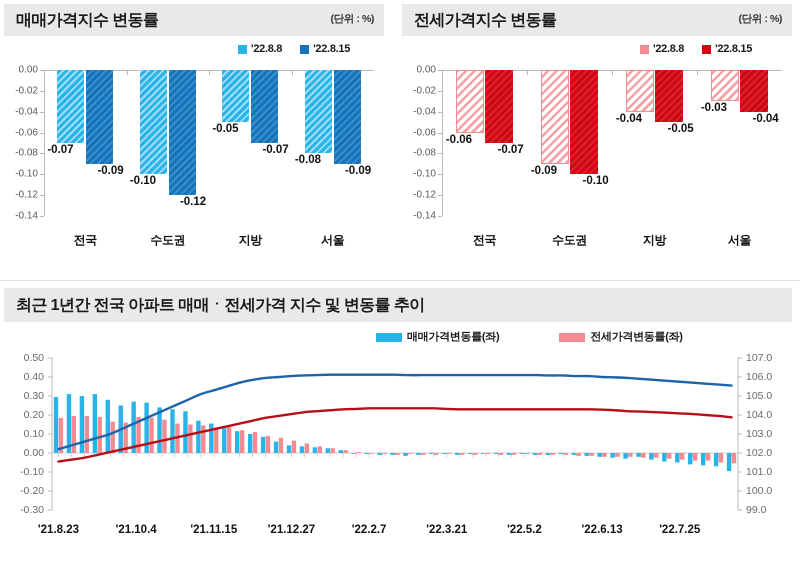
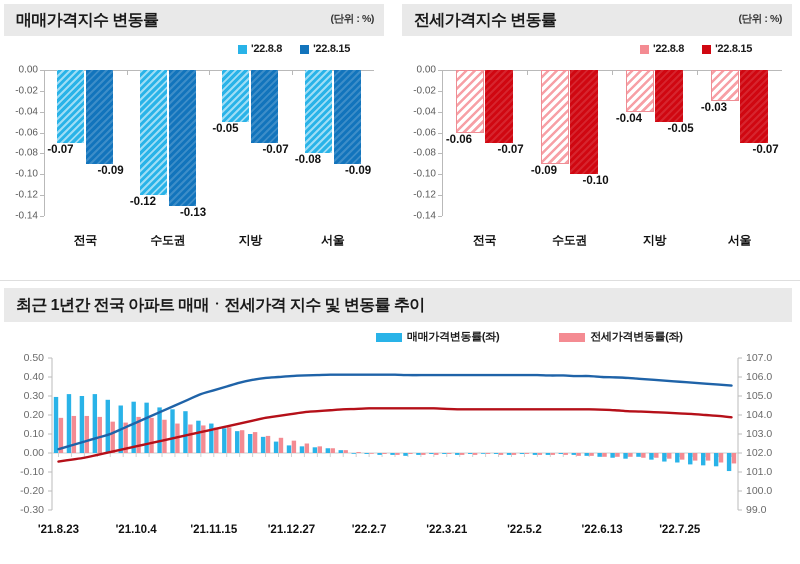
매매가격지수 변동률/'22.8.8/수도권: -0.10 -> -0.12
매매가격지수 변동률/'22.8.15/수도권: -0.12 -> -0.13
전세가격지수 변동률/'22.8.15/서울: -0.04 -> -0.07
